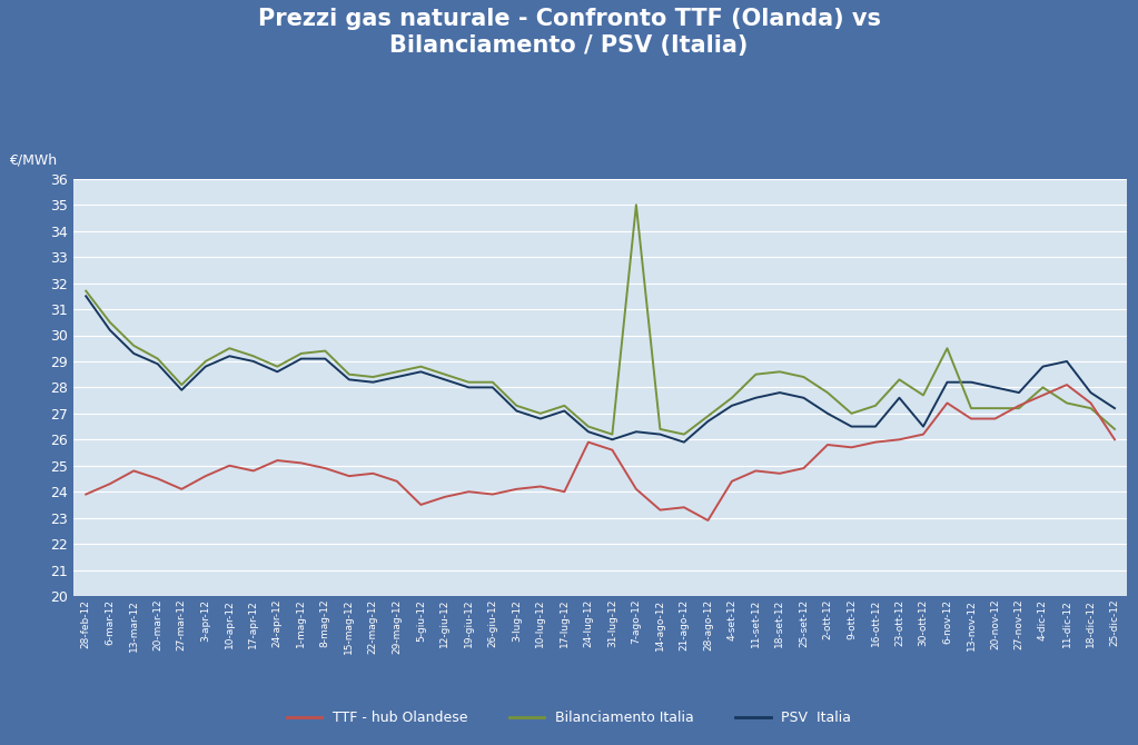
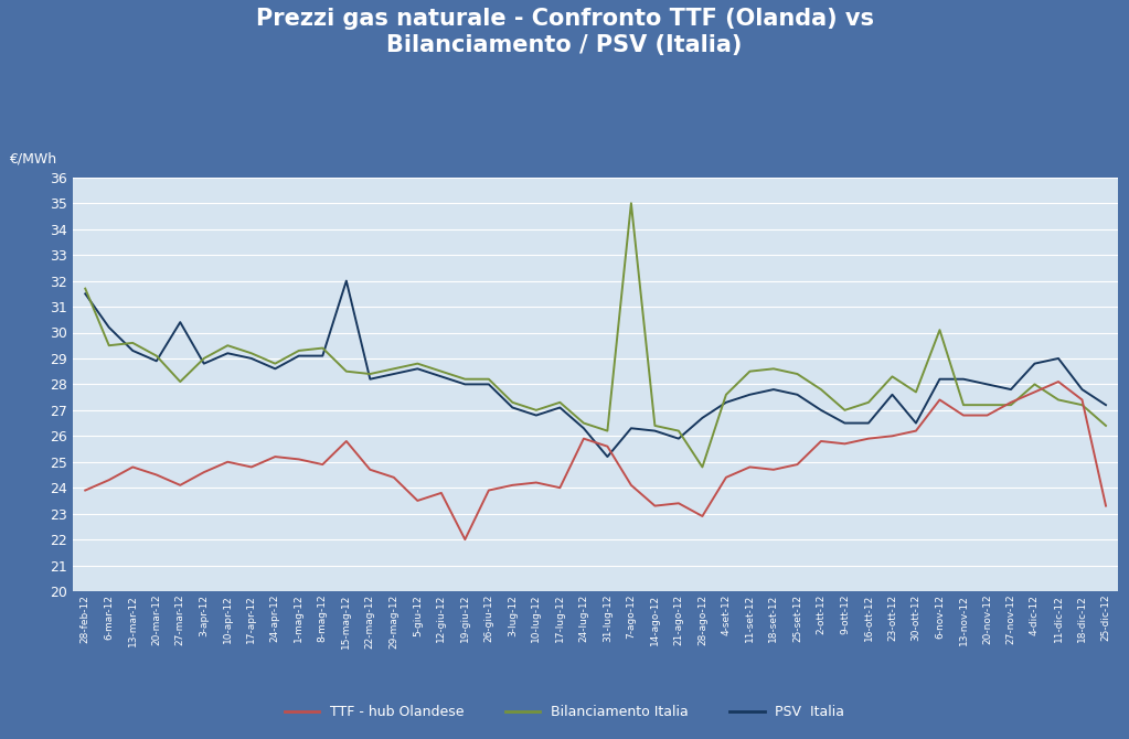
Bilanciamento Italia/6-mar-12: 30.5 -> 29.5
PSV Italia/27-mar-12: 27.9 -> 30.4
TTF - hub Olandese/15-mag-12: 24.6 -> 25.8
PSV Italia/15-mag-12: 28.3 -> 32.0
TTF - hub Olandese/19-giu-12: 24.0 -> 22.0
PSV Italia/31-lug-12: 26.0 -> 25.2
Bilanciamento Italia/28-ago-12: 26.9 -> 24.8
Bilanciamento Italia/6-nov-12: 29.5 -> 30.1
TTF - hub Olandese/25-dic-12: 26.0 -> 23.3
